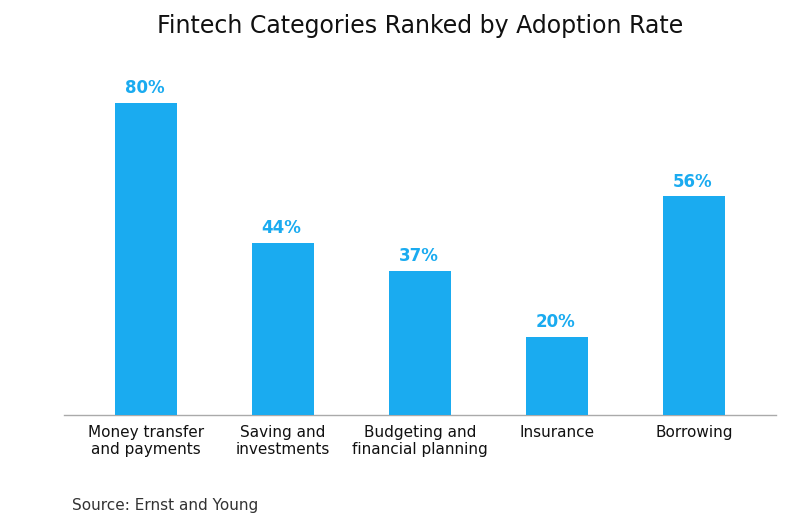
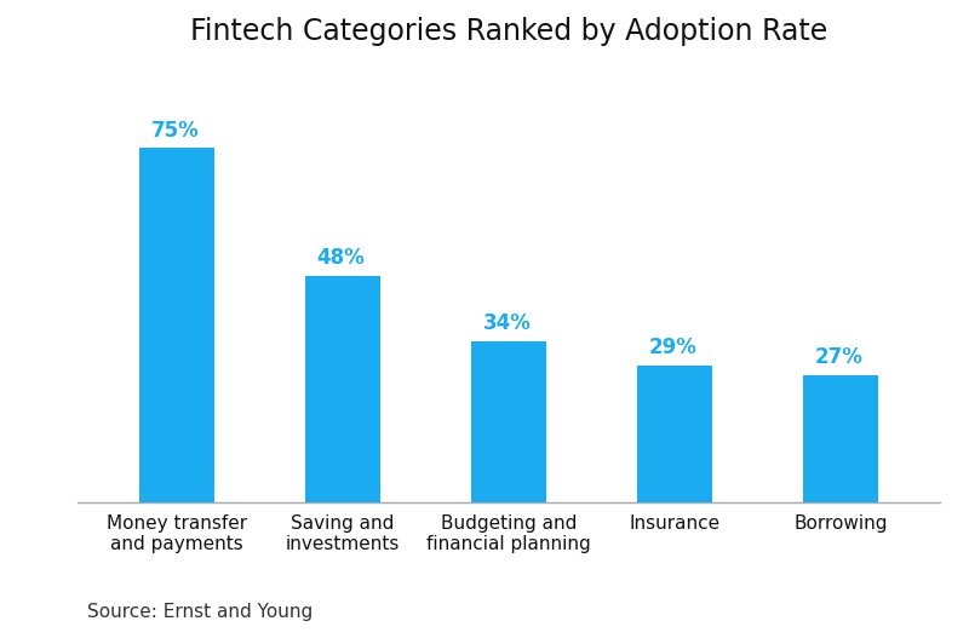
Money transfer and payments: 80% -> 75%
Saving and investments: 44% -> 48%
Budgeting and financial planning: 37% -> 34%
Insurance: 20% -> 29%
Borrowing: 56% -> 27%
